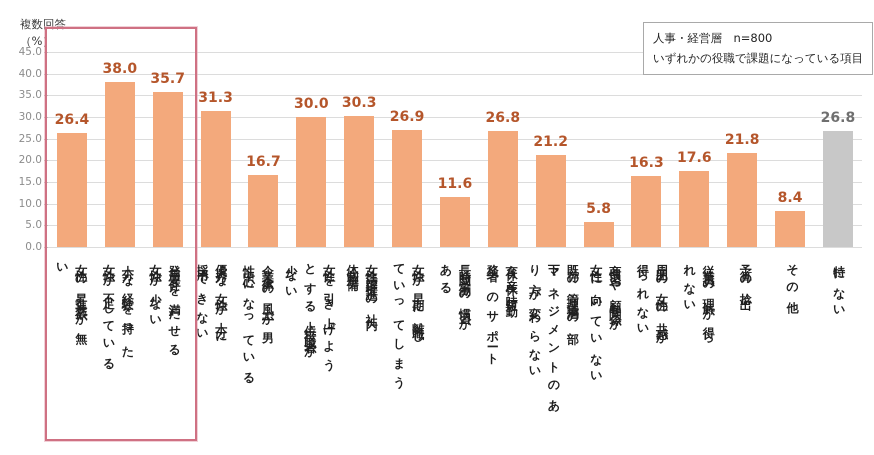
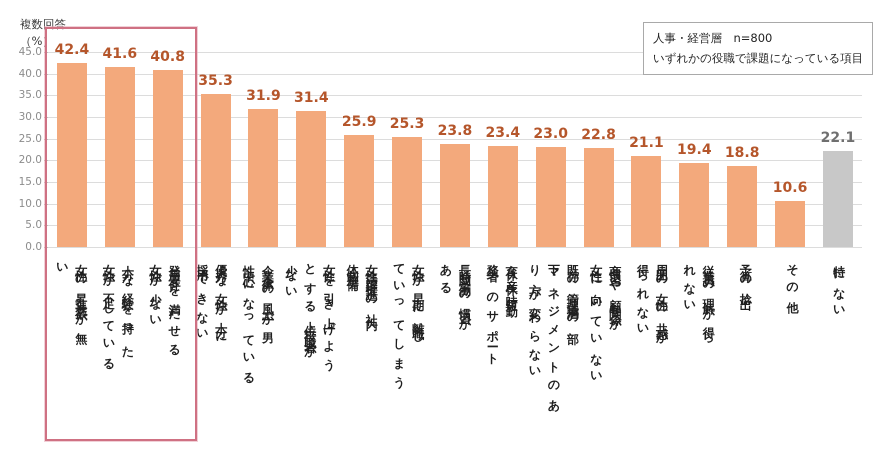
女性の昇進意欲が無 い: 26.4 -> 42.4
十分な経験を持った 女性が不足している: 38.0 -> 41.6
登用要件を満たせる 女性が少ない: 35.7 -> 40.8
優秀な女性が十分に 採用できない: 31.3 -> 35.3
企業全体の風土が男 性中心になっている: 16.7 -> 31.9
女性を引き上げよう とする上位役職者が 少ない: 30.0 -> 31.4
女性活躍推進の社内 体制整備: 30.3 -> 25.9
女性が早期に離職し ていってしまう: 26.9 -> 25.3
長時間労働の慣習が ある: 11.6 -> 23.8
育休・産休・時短勤 務者へのサポート: 26.8 -> 23.4
既存の管理職層の部 下マネジメントのあ り方が変わらない: 21.2 -> 23.0
商慣習や顧客関係が 女性に向いていない: 5.8 -> 22.8
周囲の女性の共感が 得られない: 16.3 -> 21.1
従業員の理解が得ら れない: 17.6 -> 19.4
予算の捻出: 21.8 -> 18.8
その他: 8.4 -> 10.6
特にない: 26.8 -> 22.1
